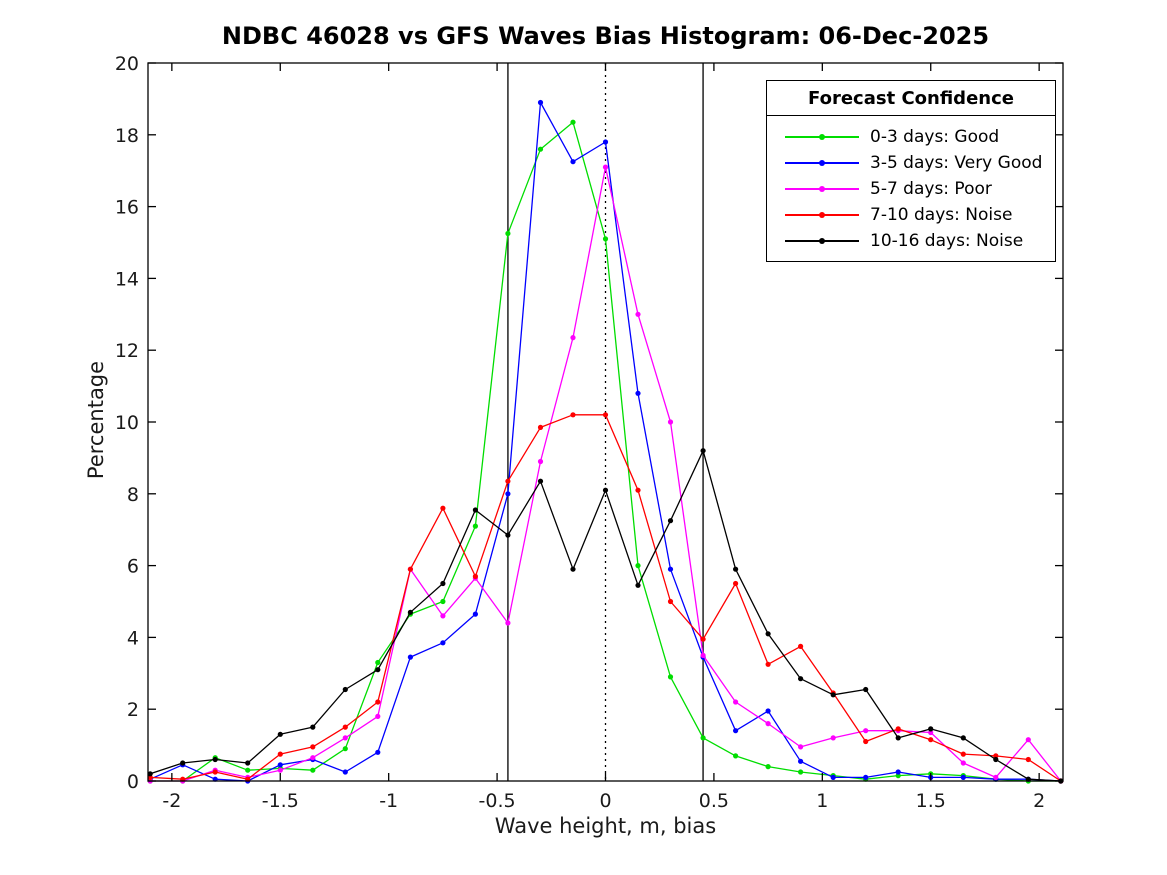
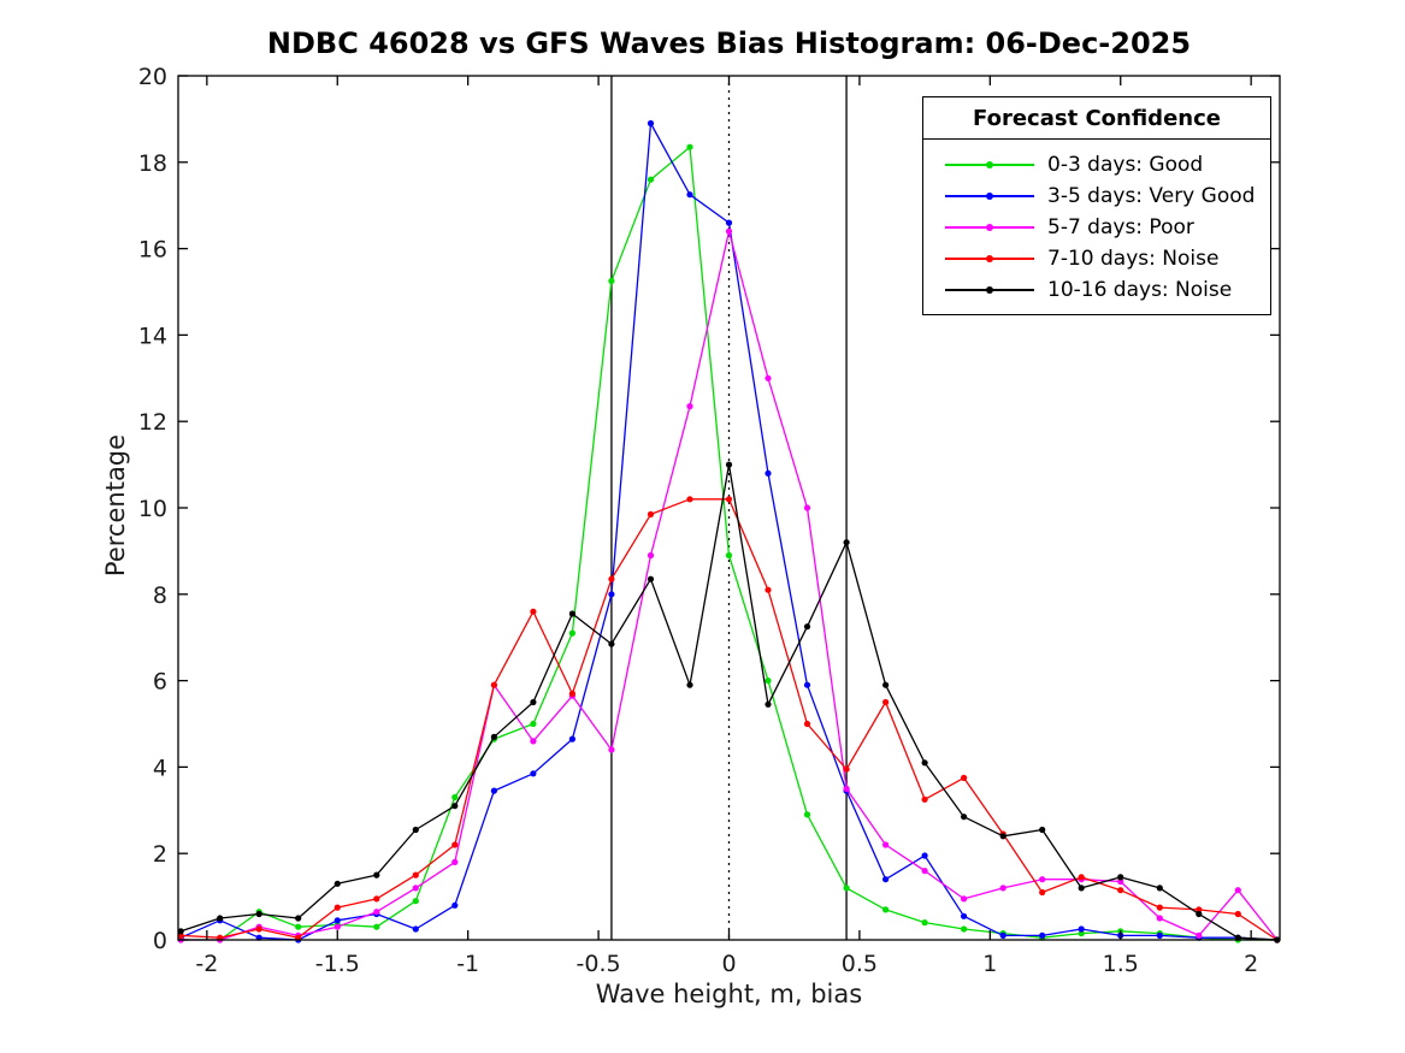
0-3 days: Good/0: 15.1 -> 8.9
3-5 days: Very Good/0: 17.8 -> 16.6
5-7 days: Poor/0: 17.1 -> 16.4
10-16 days: Noise/0: 8.1 -> 11.0
